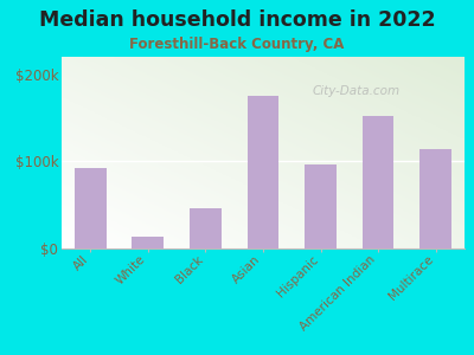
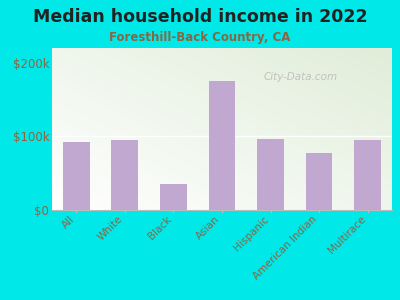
White: $14k -> $95k
Black: $46k -> $35k
American Indian: $152k -> $78k
Multirace: $114k -> $95k
